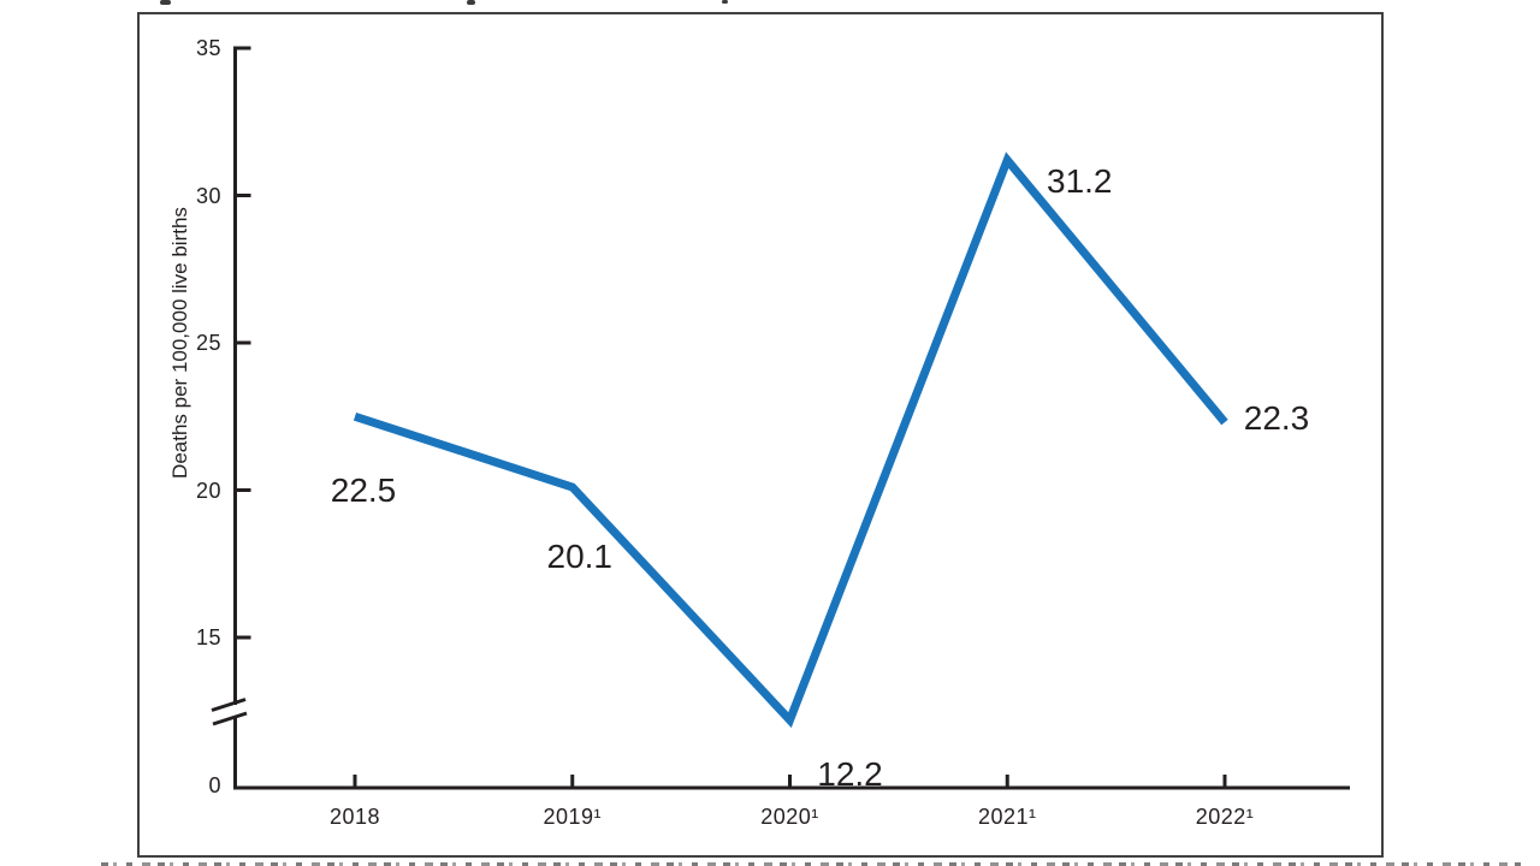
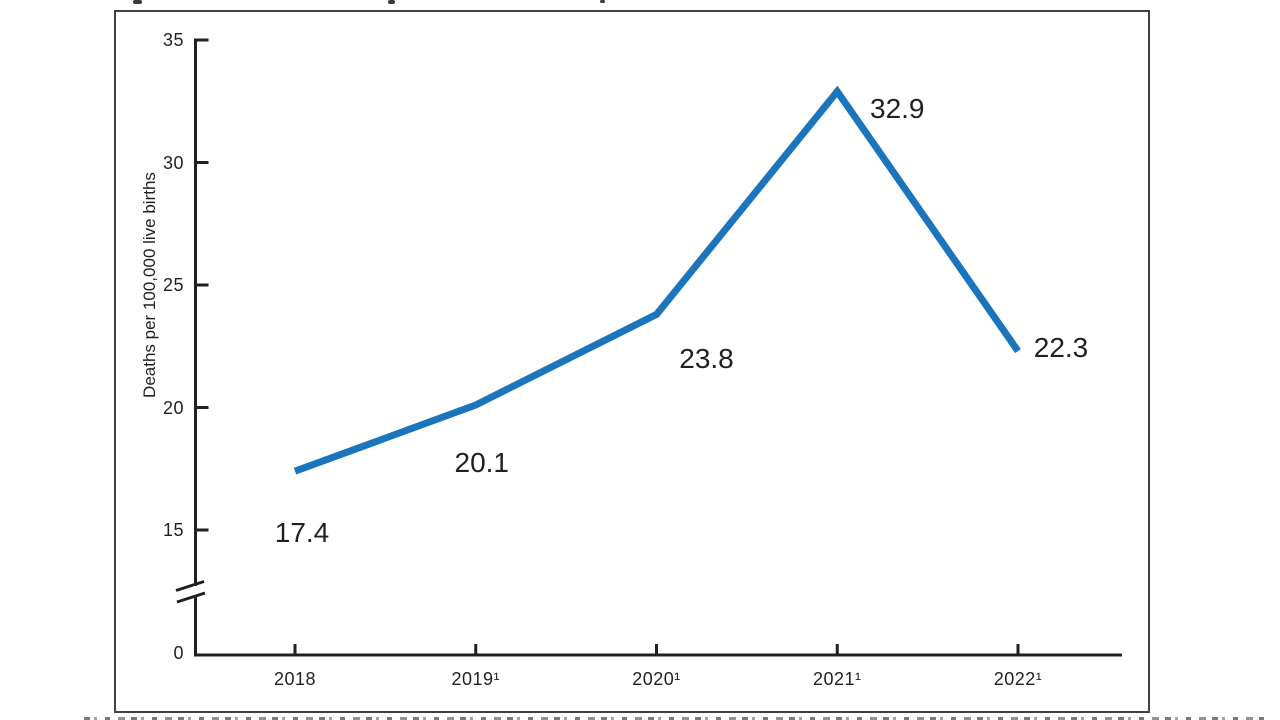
2018: 22.5 -> 17.4
2020¹: 12.2 -> 23.8
2021¹: 31.2 -> 32.9
